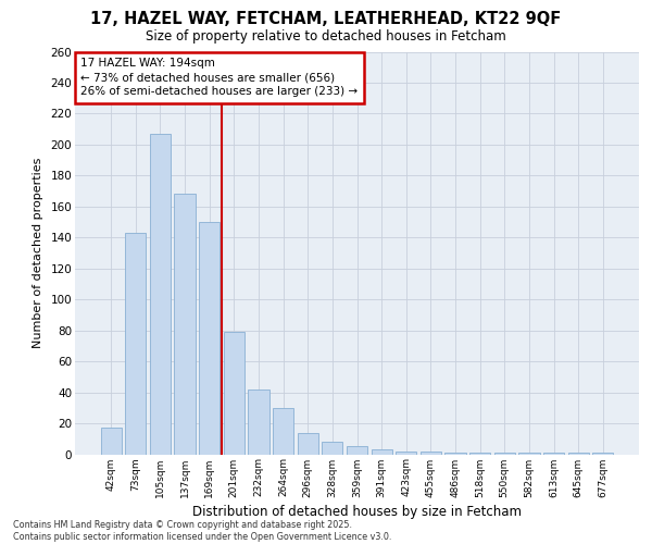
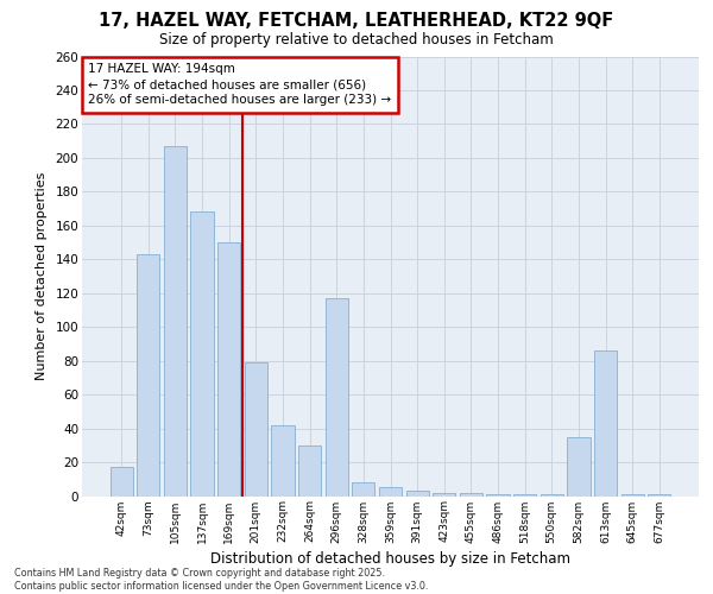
296sqm: 14 -> 117
582sqm: 1 -> 35
613sqm: 1 -> 86
